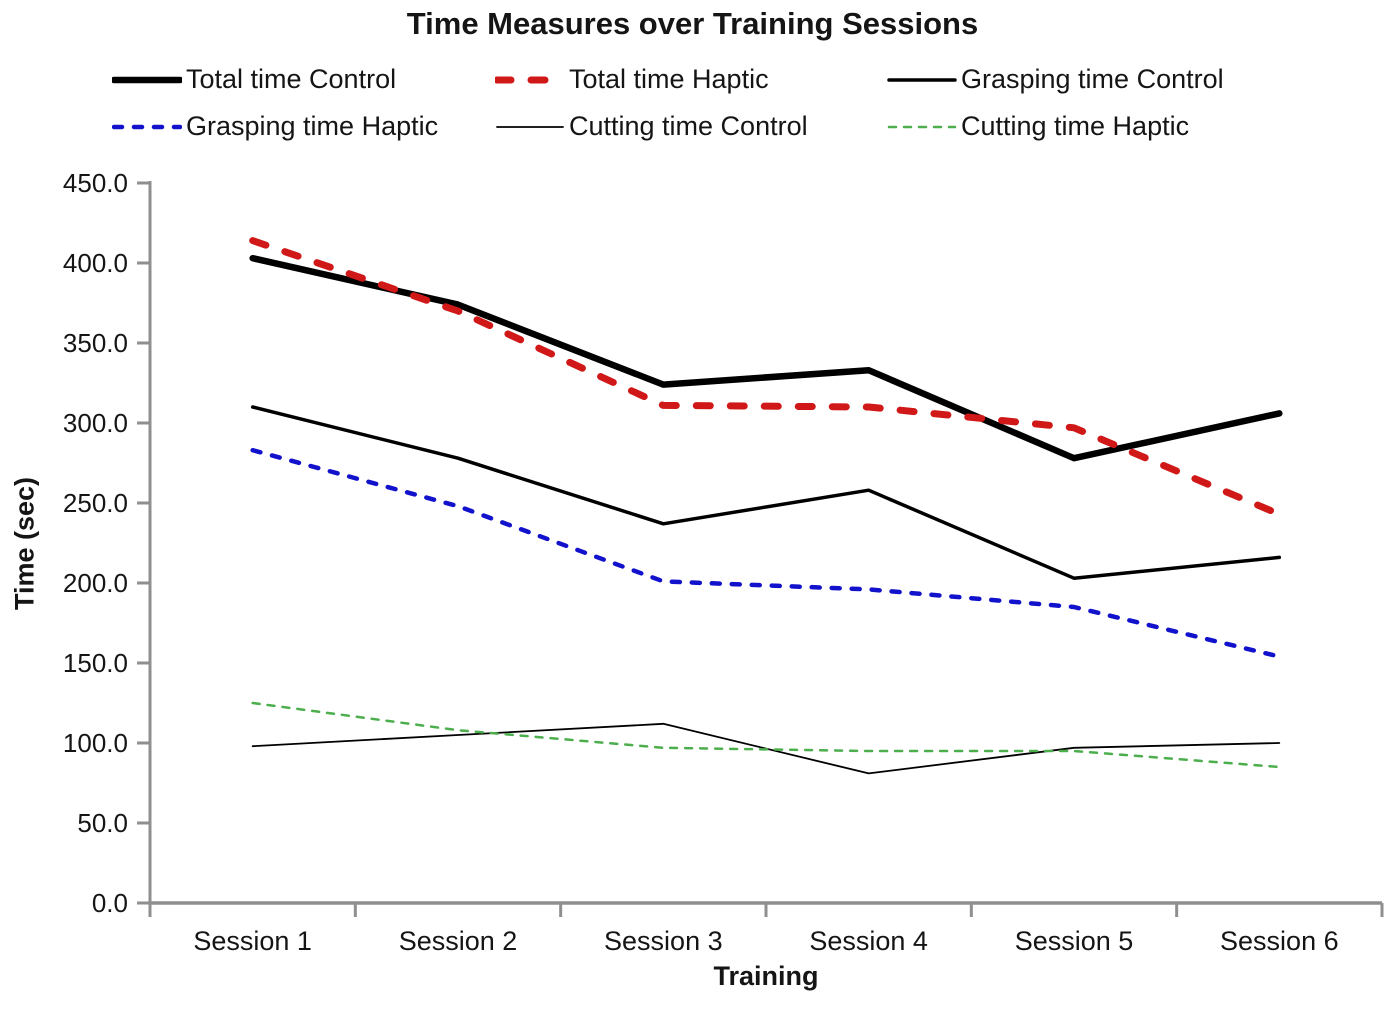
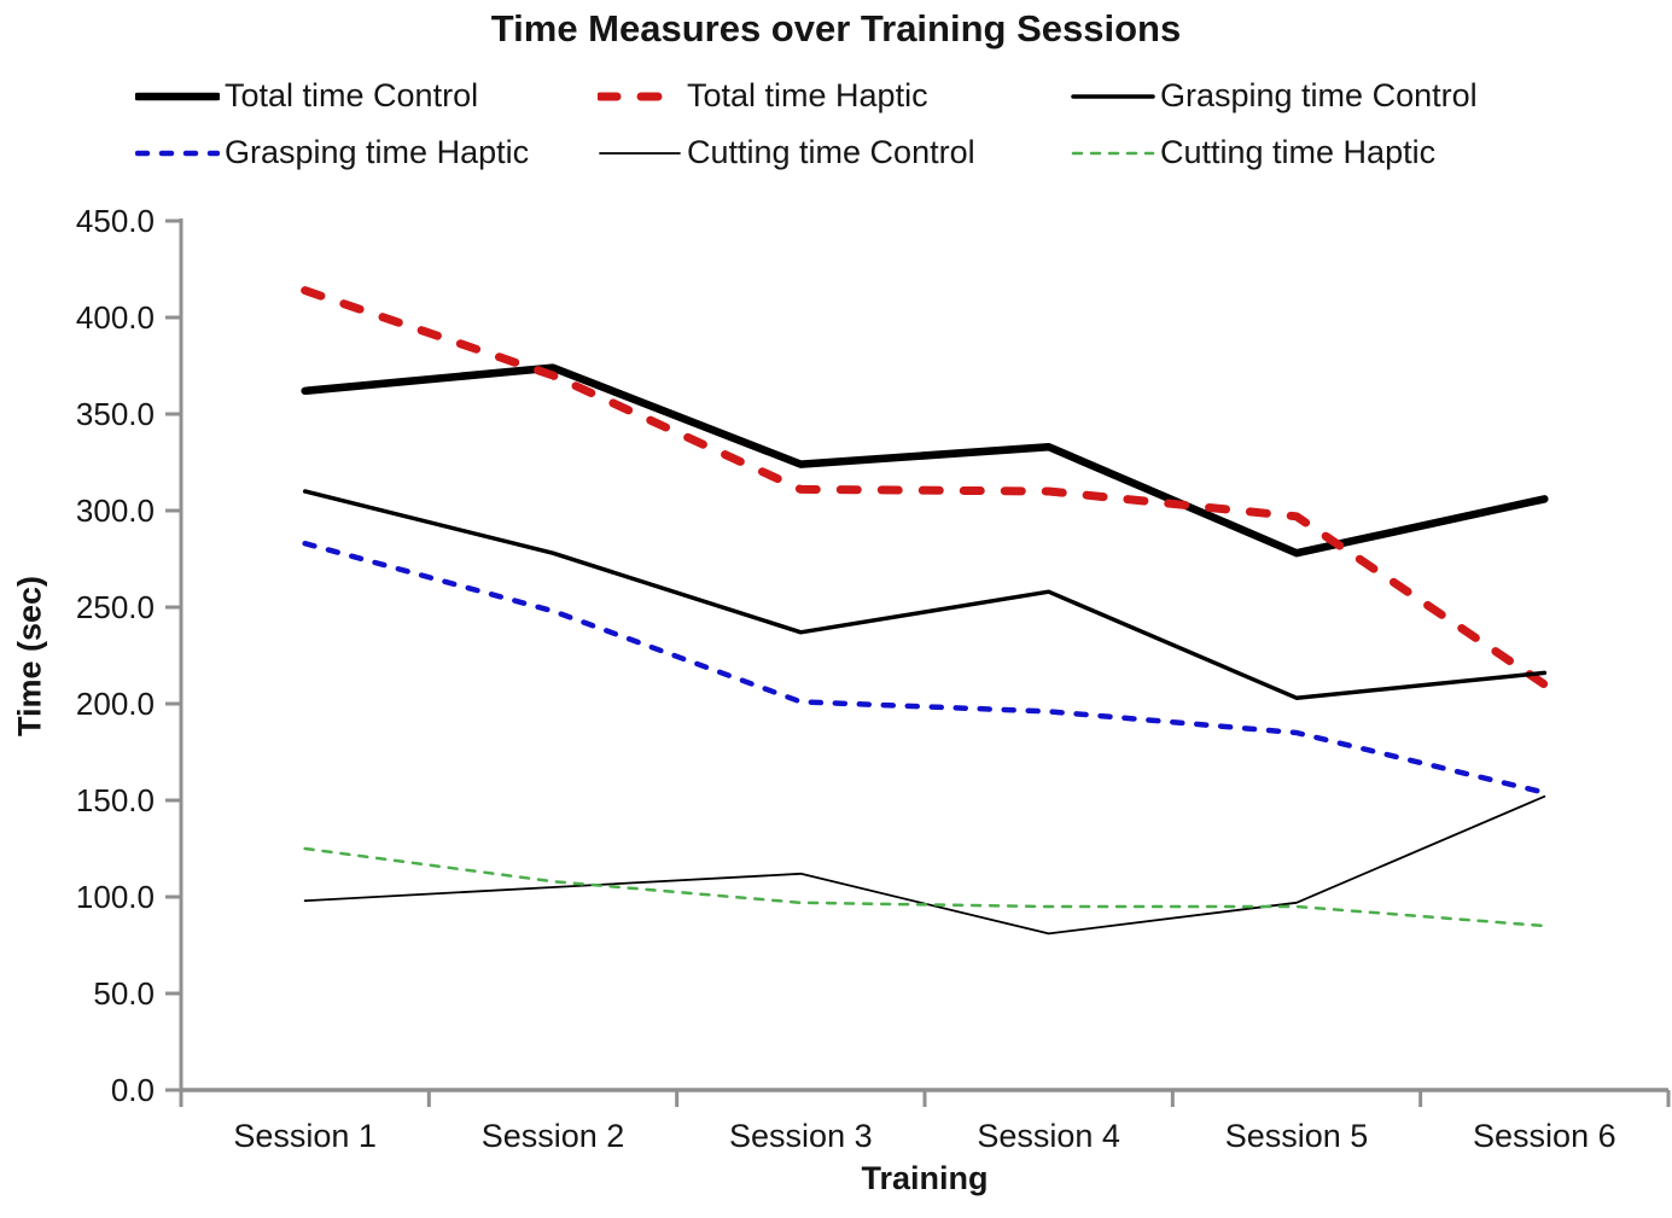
Total time Control/Session 1: 403 -> 362
Total time Haptic/Session 6: 243 -> 210
Cutting time Control/Session 6: 100 -> 152
